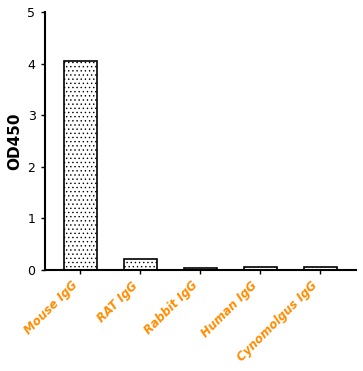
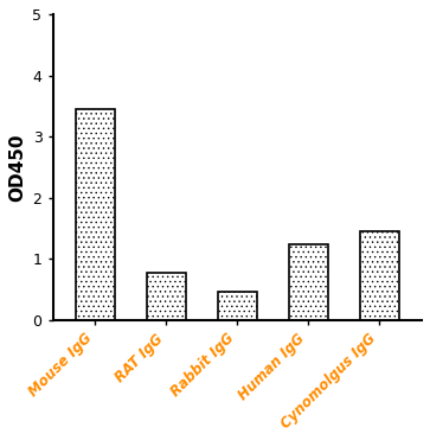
Mouse IgG: 4.05 -> 3.44
RAT IgG: 0.22 -> 0.78
Rabbit IgG: 0.04 -> 0.46
Human IgG: 0.06 -> 1.24
Cynomolgus IgG: 0.05 -> 1.46
